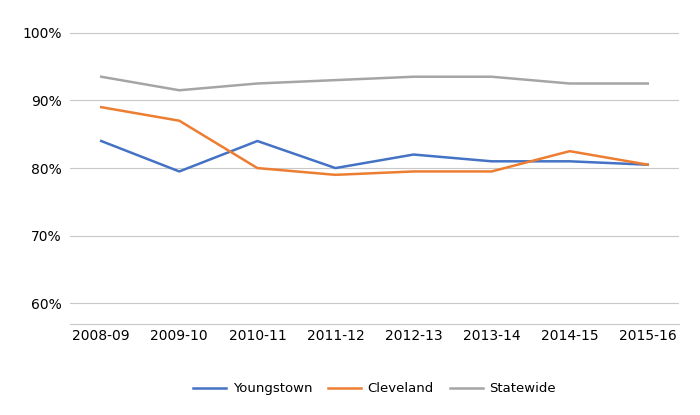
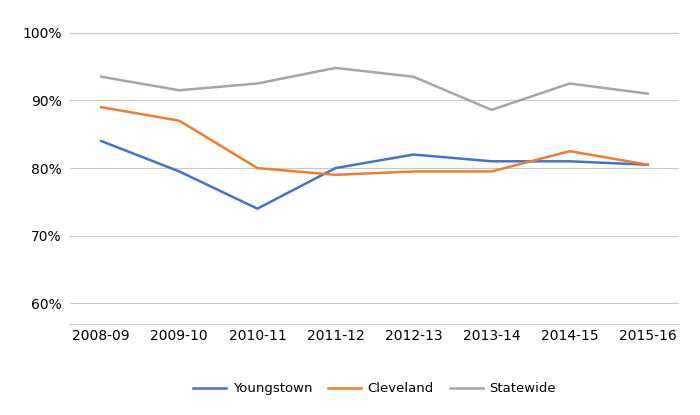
Youngstown/2010-11: 84.0% -> 74.0%
Statewide/2011-12: 93.0% -> 94.8%
Statewide/2013-14: 93.5% -> 88.6%
Statewide/2015-16: 92.5% -> 91.0%
